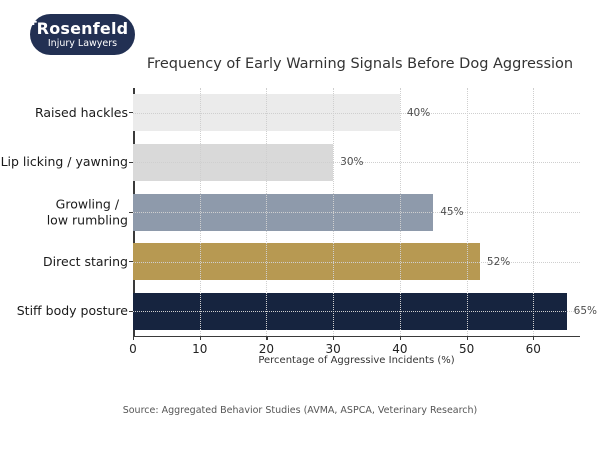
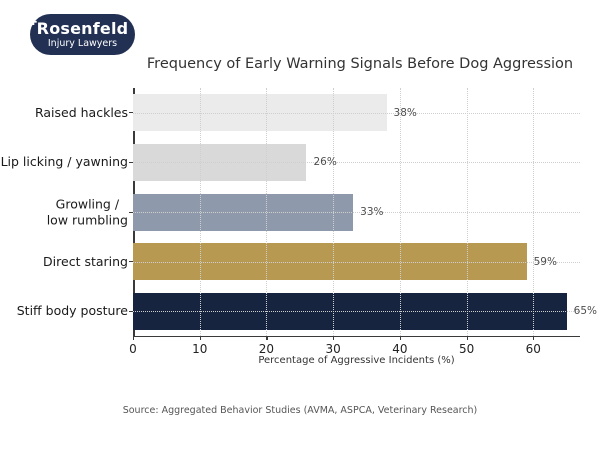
Raised hackles: 40% -> 38%
Lip licking / yawning: 30% -> 26%
Growling / low rumbling: 45% -> 33%
Direct staring: 52% -> 59%
